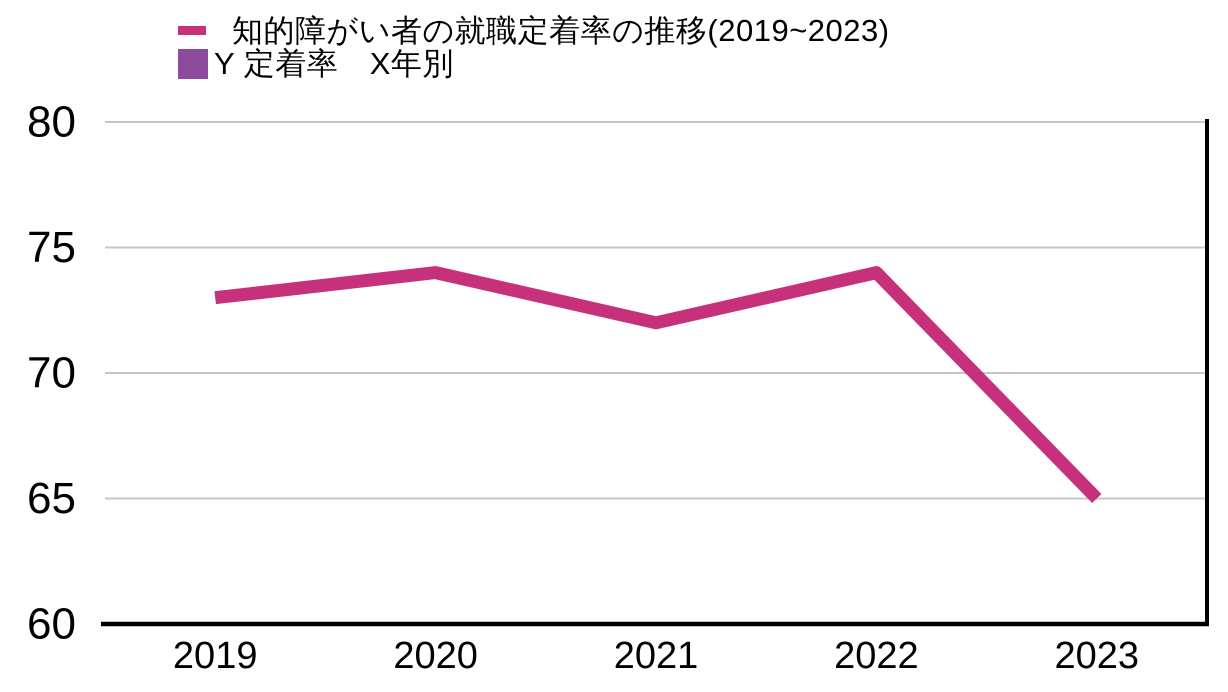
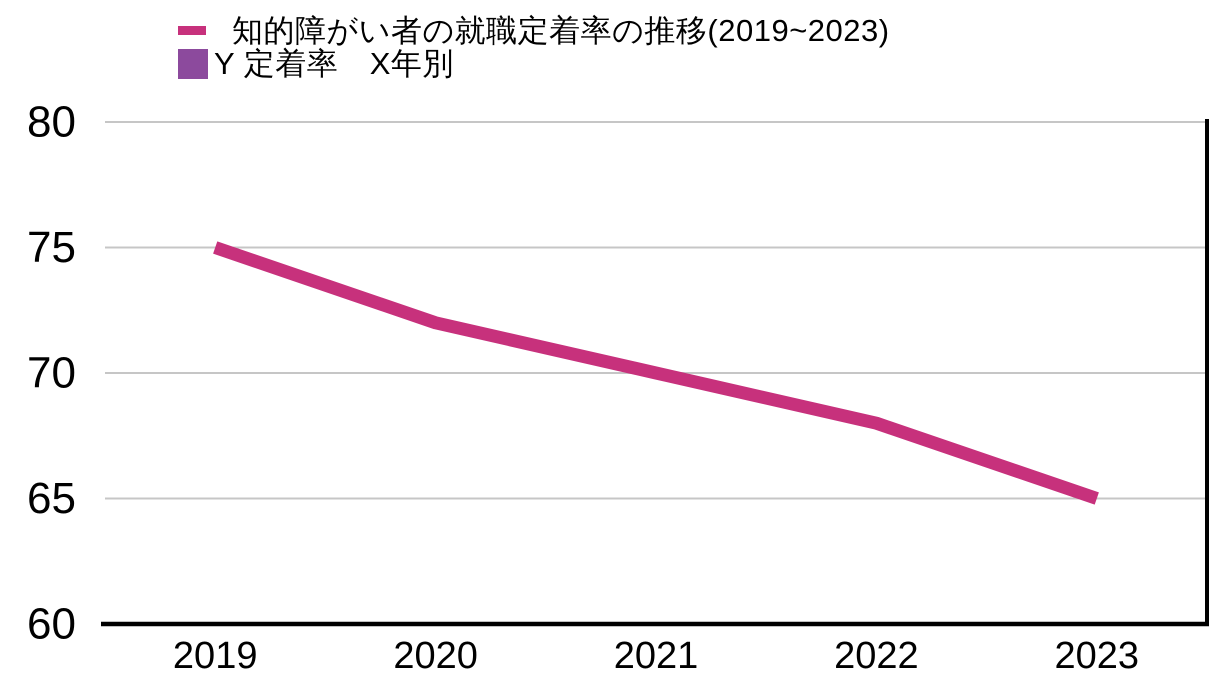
2019: 73 -> 75
2020: 74 -> 72
2021: 72 -> 70
2022: 74 -> 68
